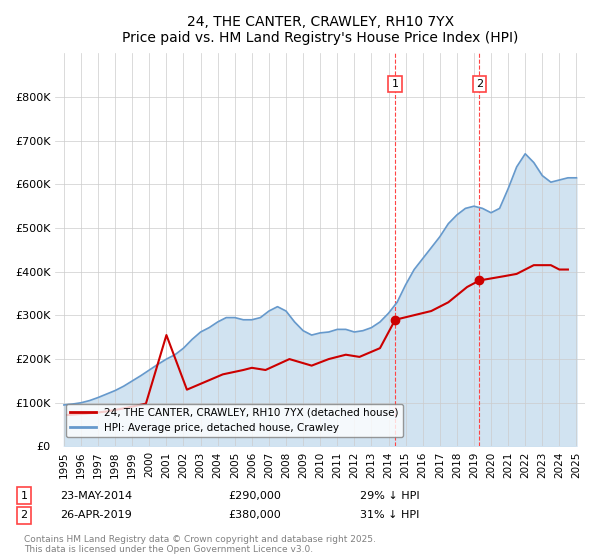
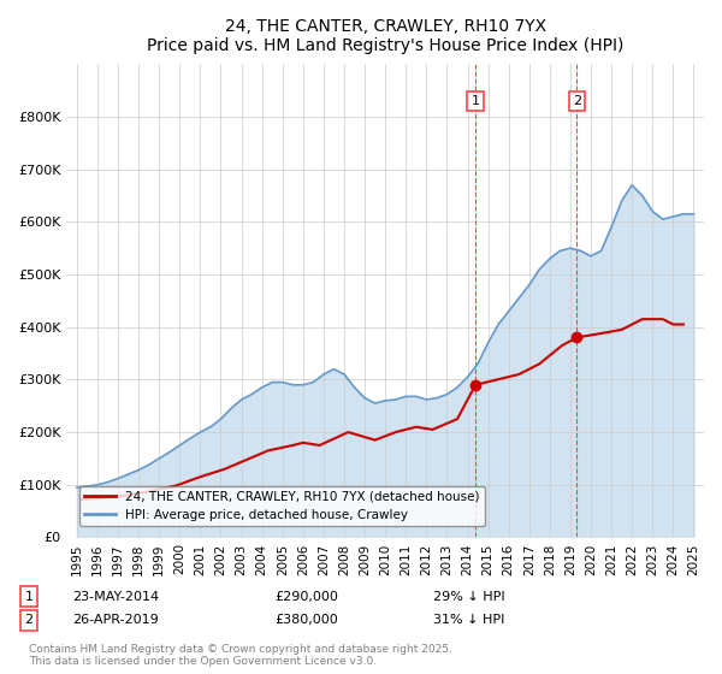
24, THE CANTER, CRAWLEY, RH10 7YX (detached house)/2001: £255K -> £115K
